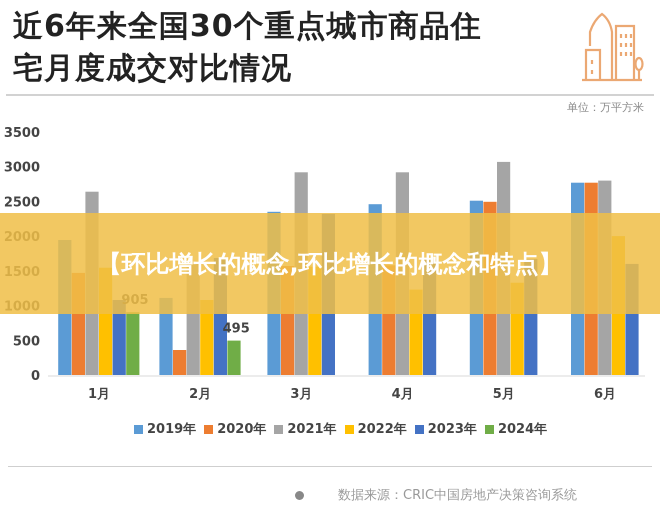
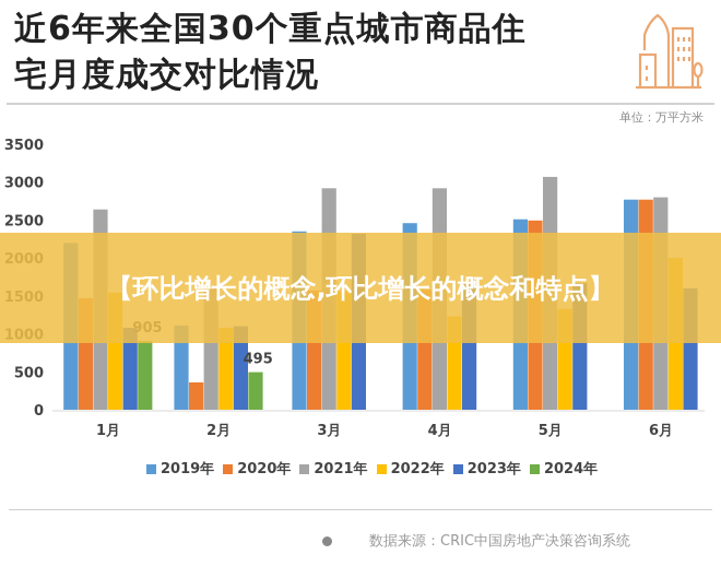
2019年/1月: 1900 -> 2200
2023年/2月: 1700 -> 1100
